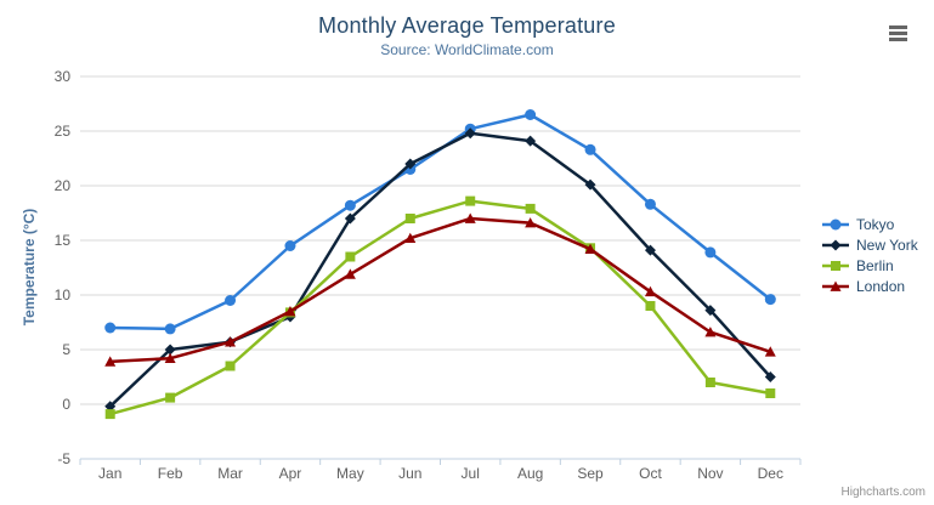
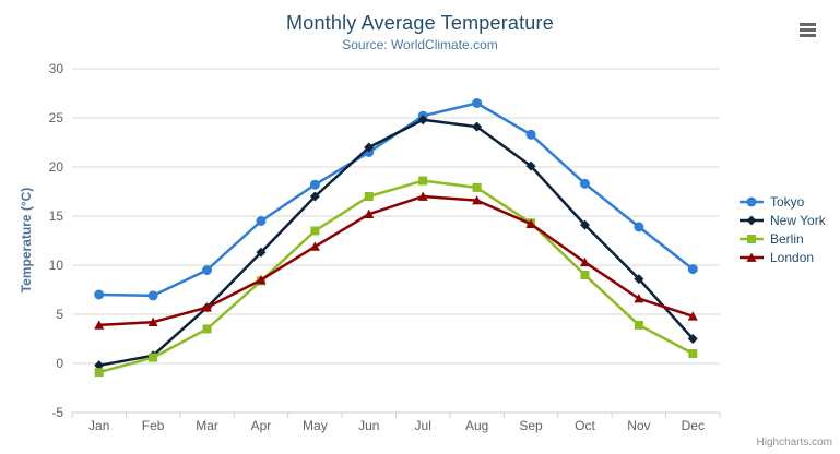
New York/Feb: 5 -> 1
New York/Apr: 8 -> 11
Berlin/Nov: 2 -> 4
